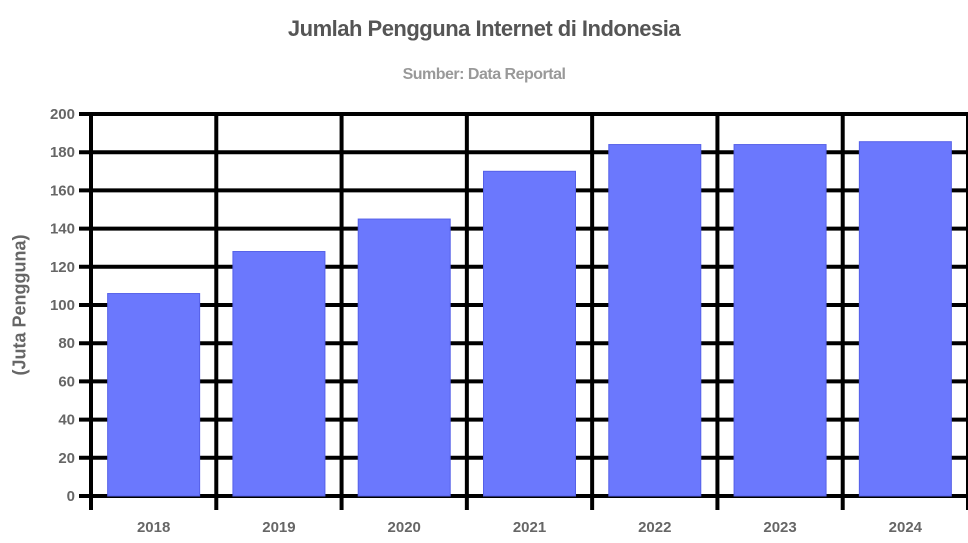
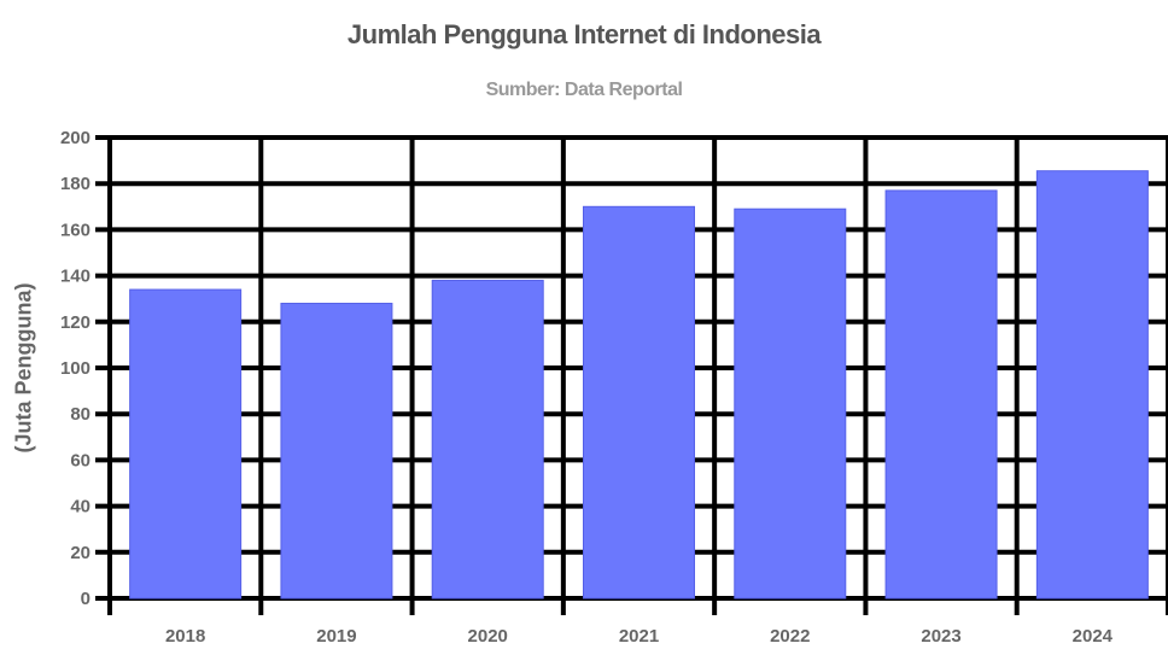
2018: 106 -> 134
2020: 145 -> 138
2022: 184 -> 169
2023: 184 -> 177
